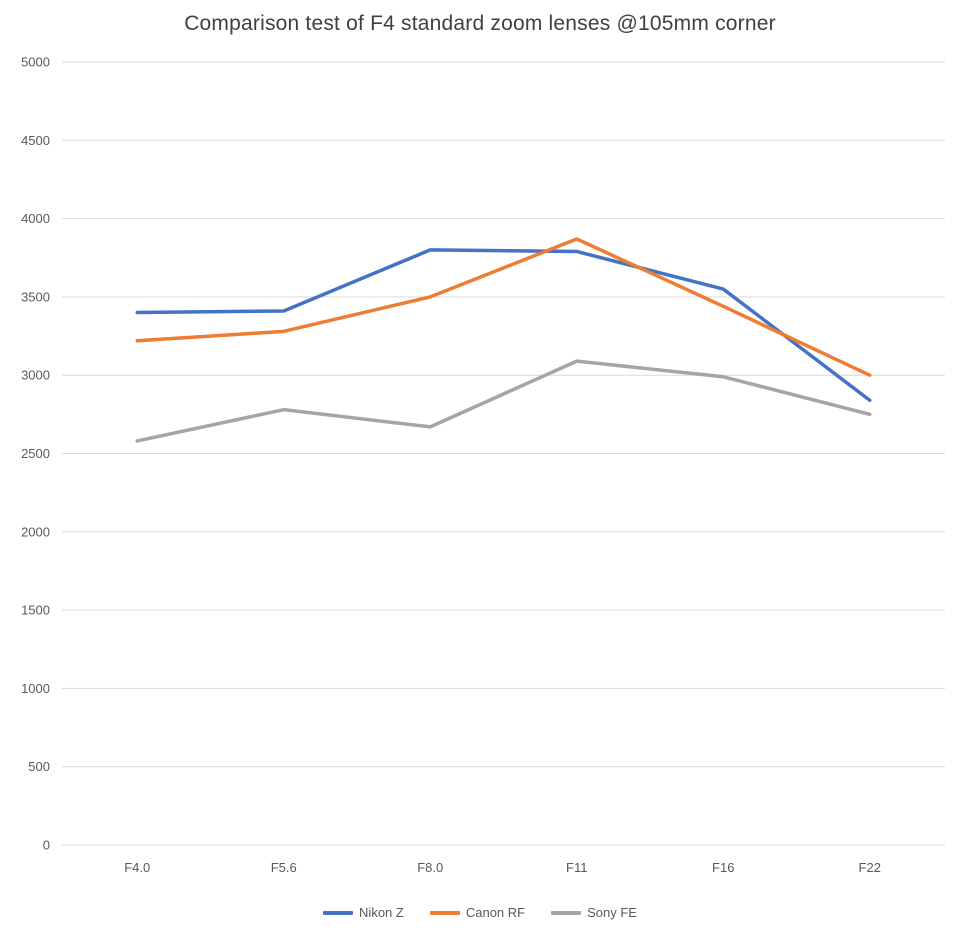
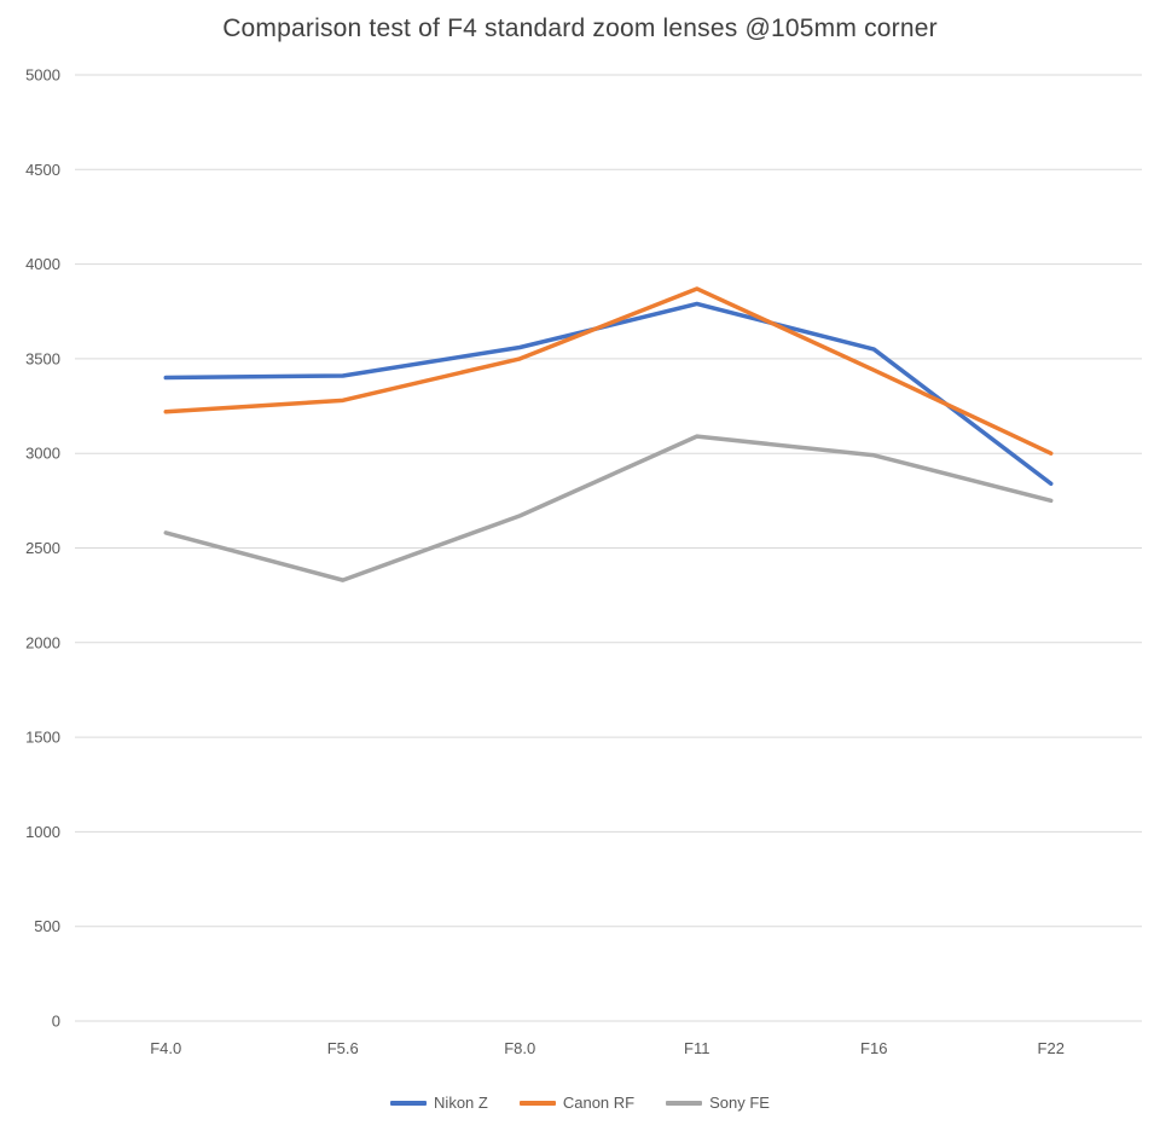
Sony FE/F5.6: 2780 -> 2330
Nikon Z/F8.0: 3800 -> 3560
